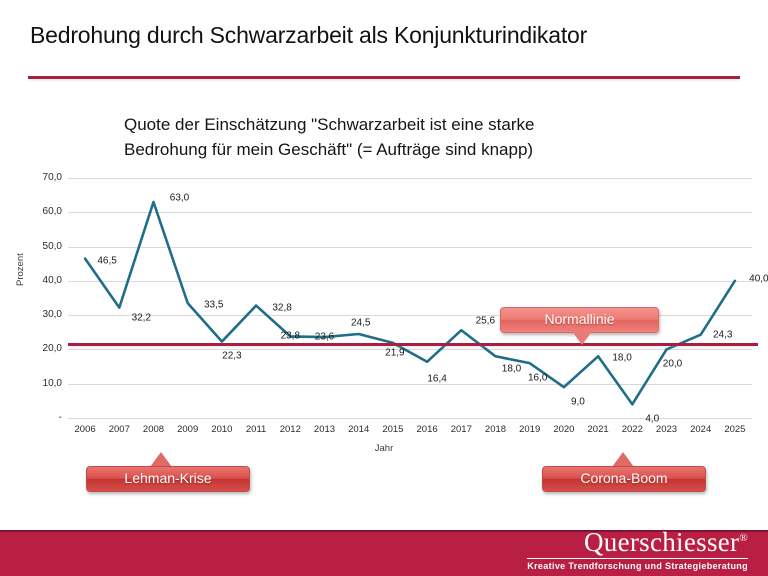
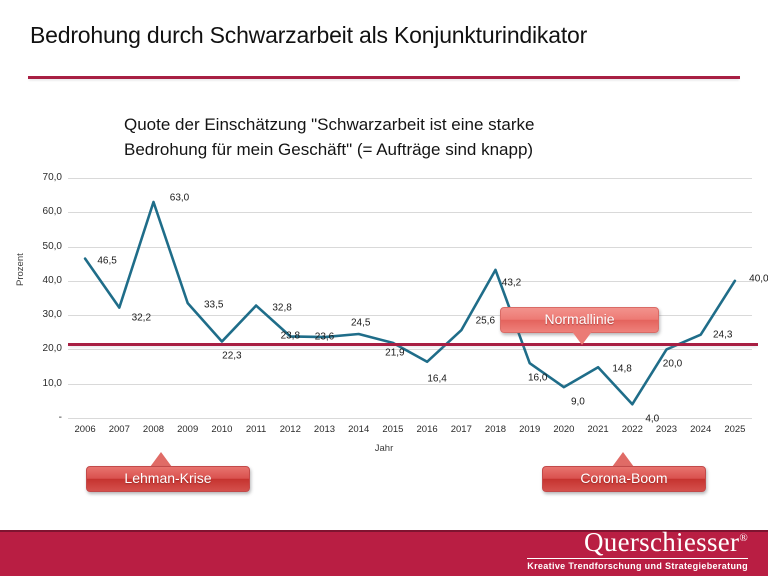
2018: 18,0 -> 43,2
2021: 18,0 -> 14,8
